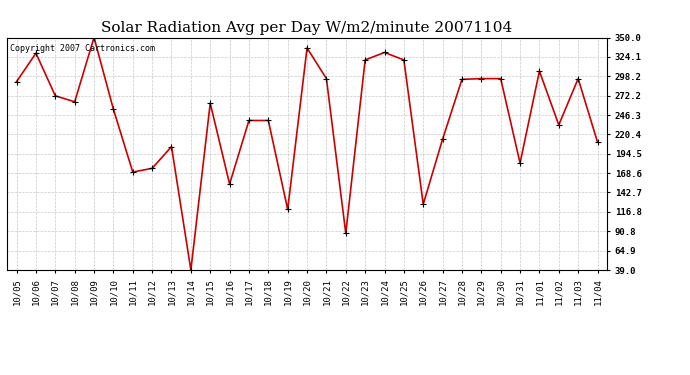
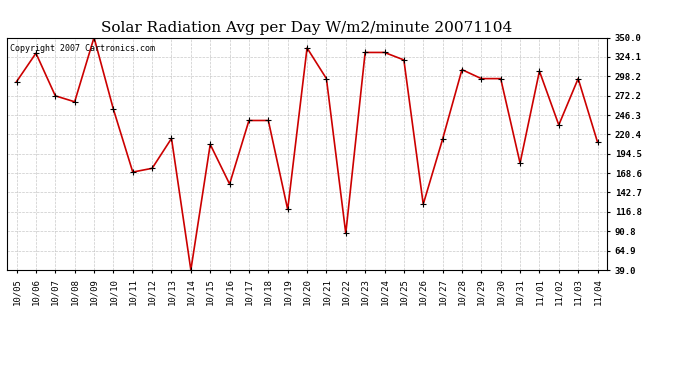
10/13: 204 -> 215
10/15: 262 -> 207
10/23: 320 -> 330
10/28: 294 -> 307
